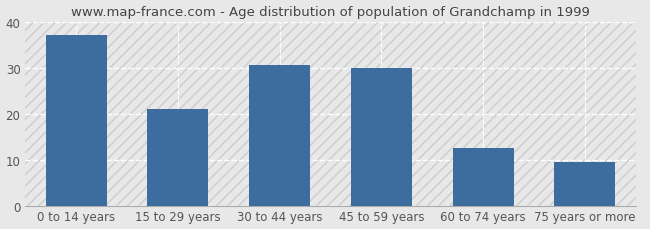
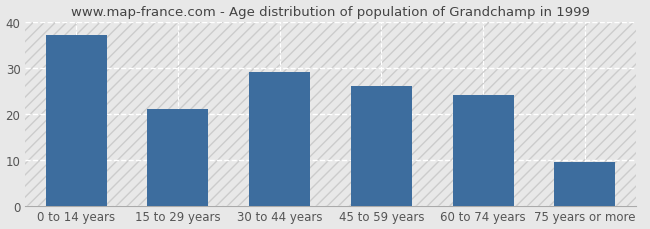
30 to 44 years: 30.5 -> 29.0
45 to 59 years: 30.0 -> 26.0
60 to 74 years: 12.5 -> 24.0
